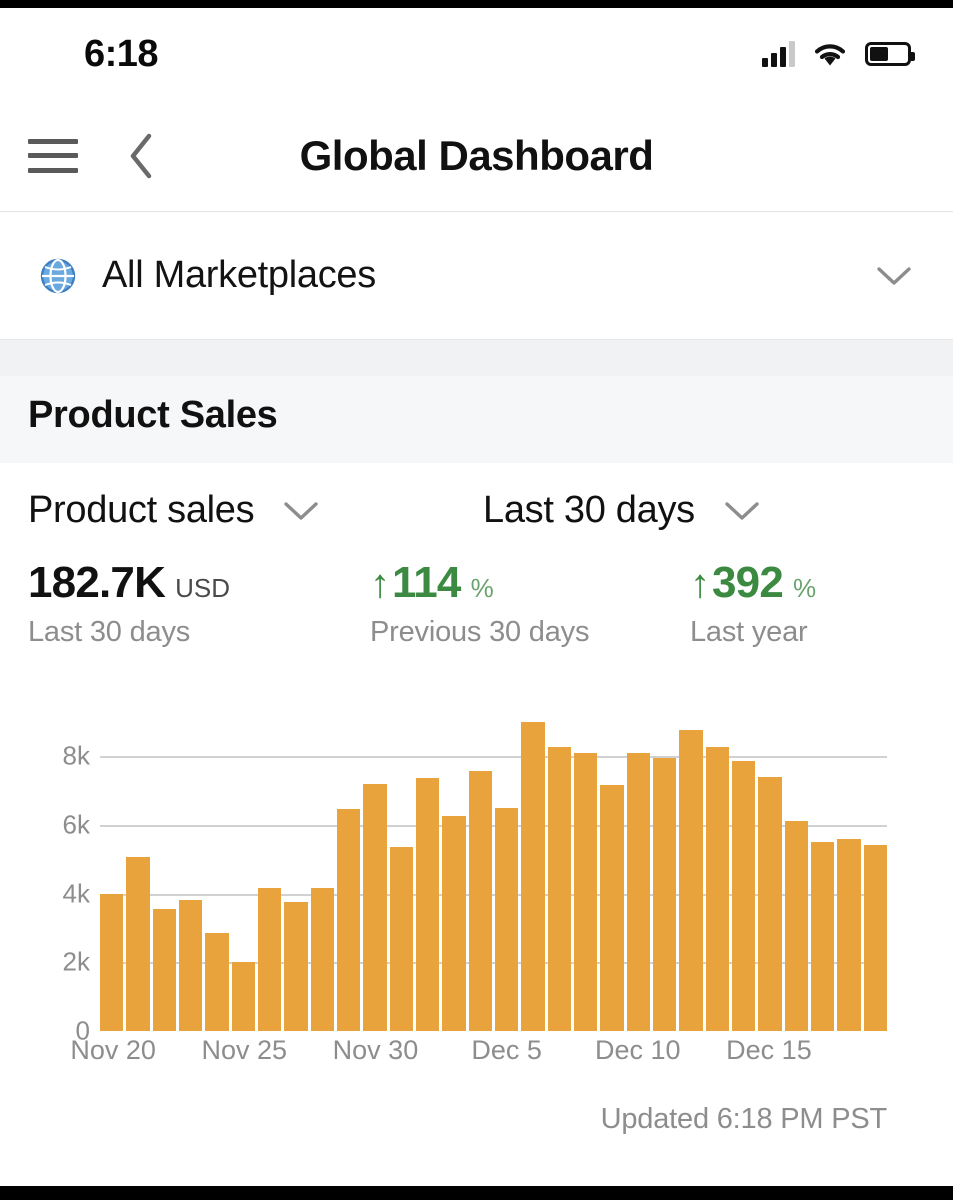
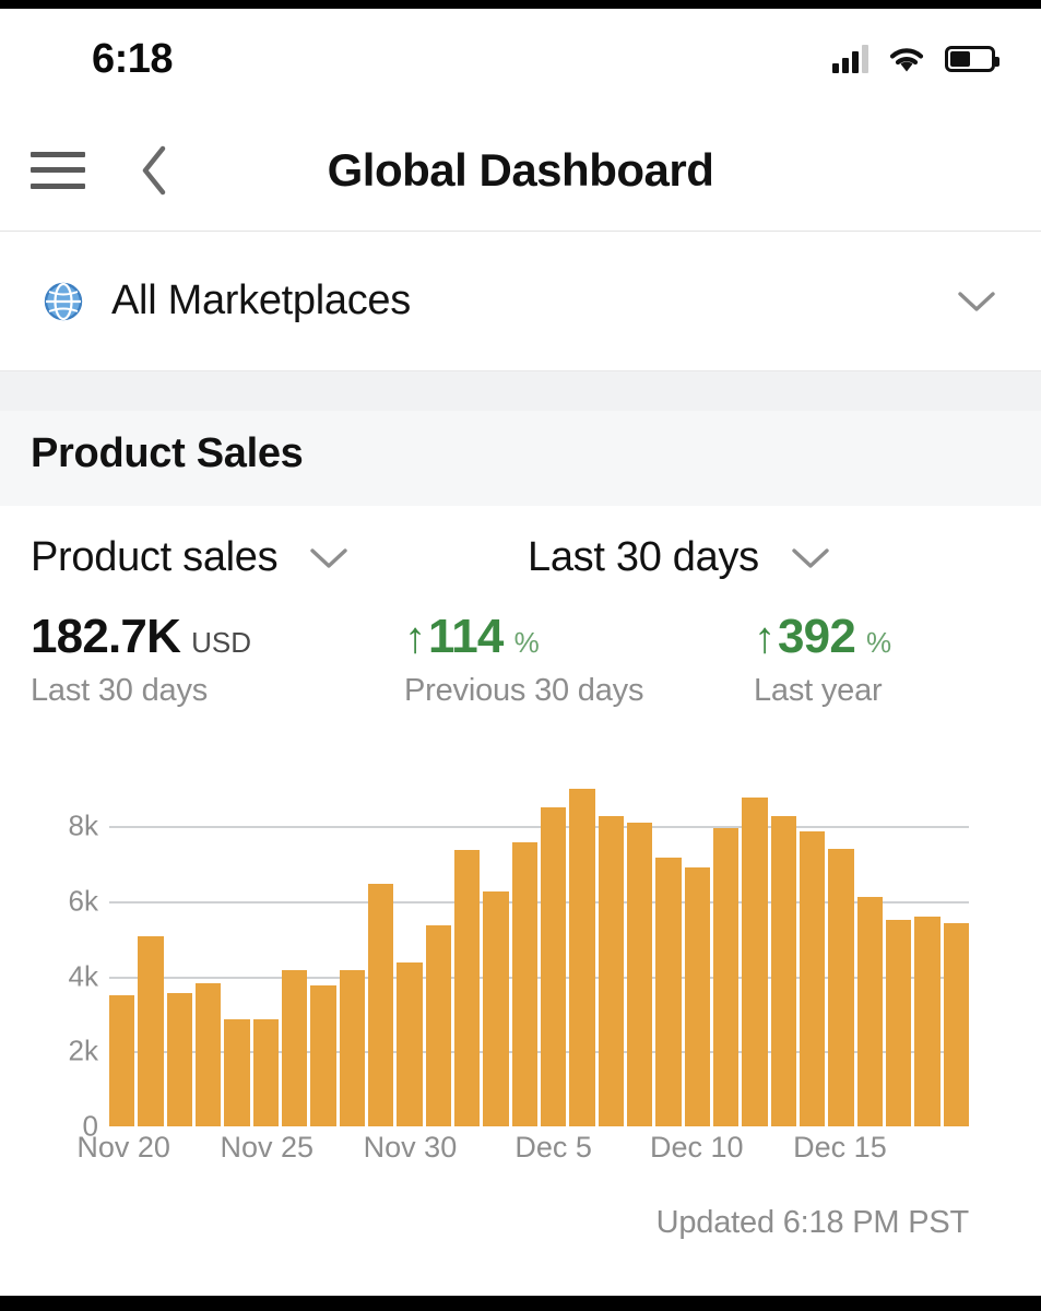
Nov 20: 4.0k -> 3.5k
Nov 25: 2.0k -> 2.8k
Nov 30: 7.2k -> 4.4k
Dec 5: 6.5k -> 8.5k
Dec 10: 8.1k -> 6.9k
